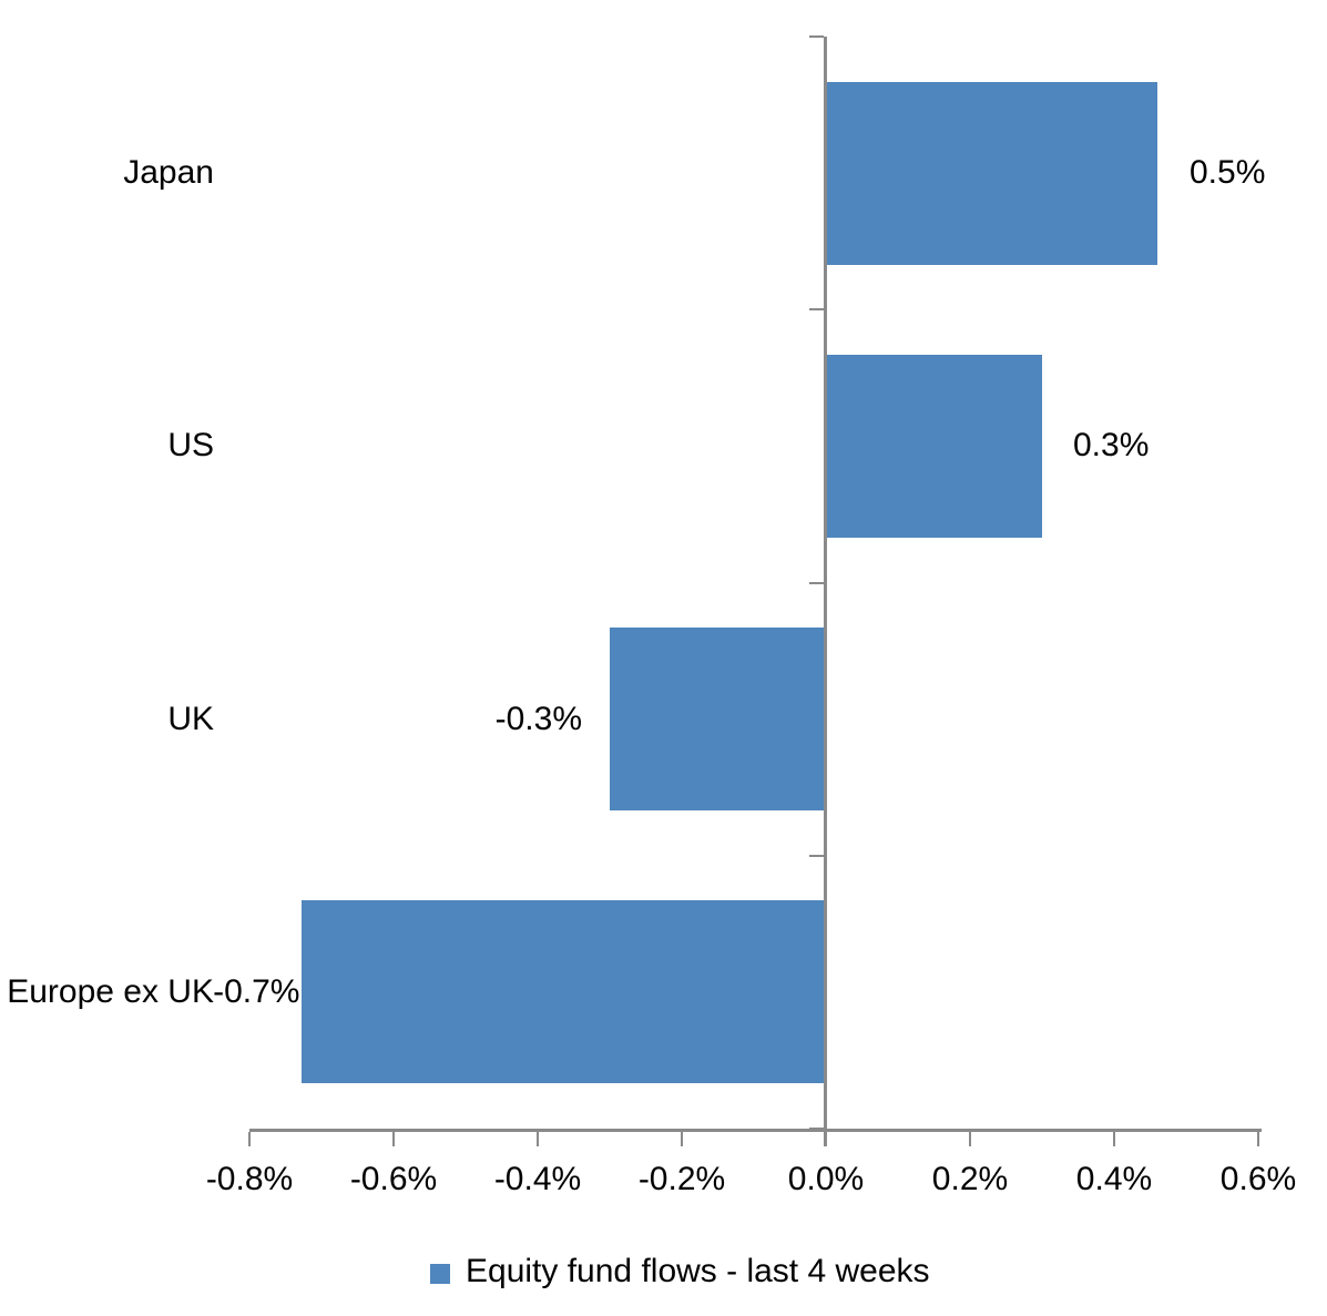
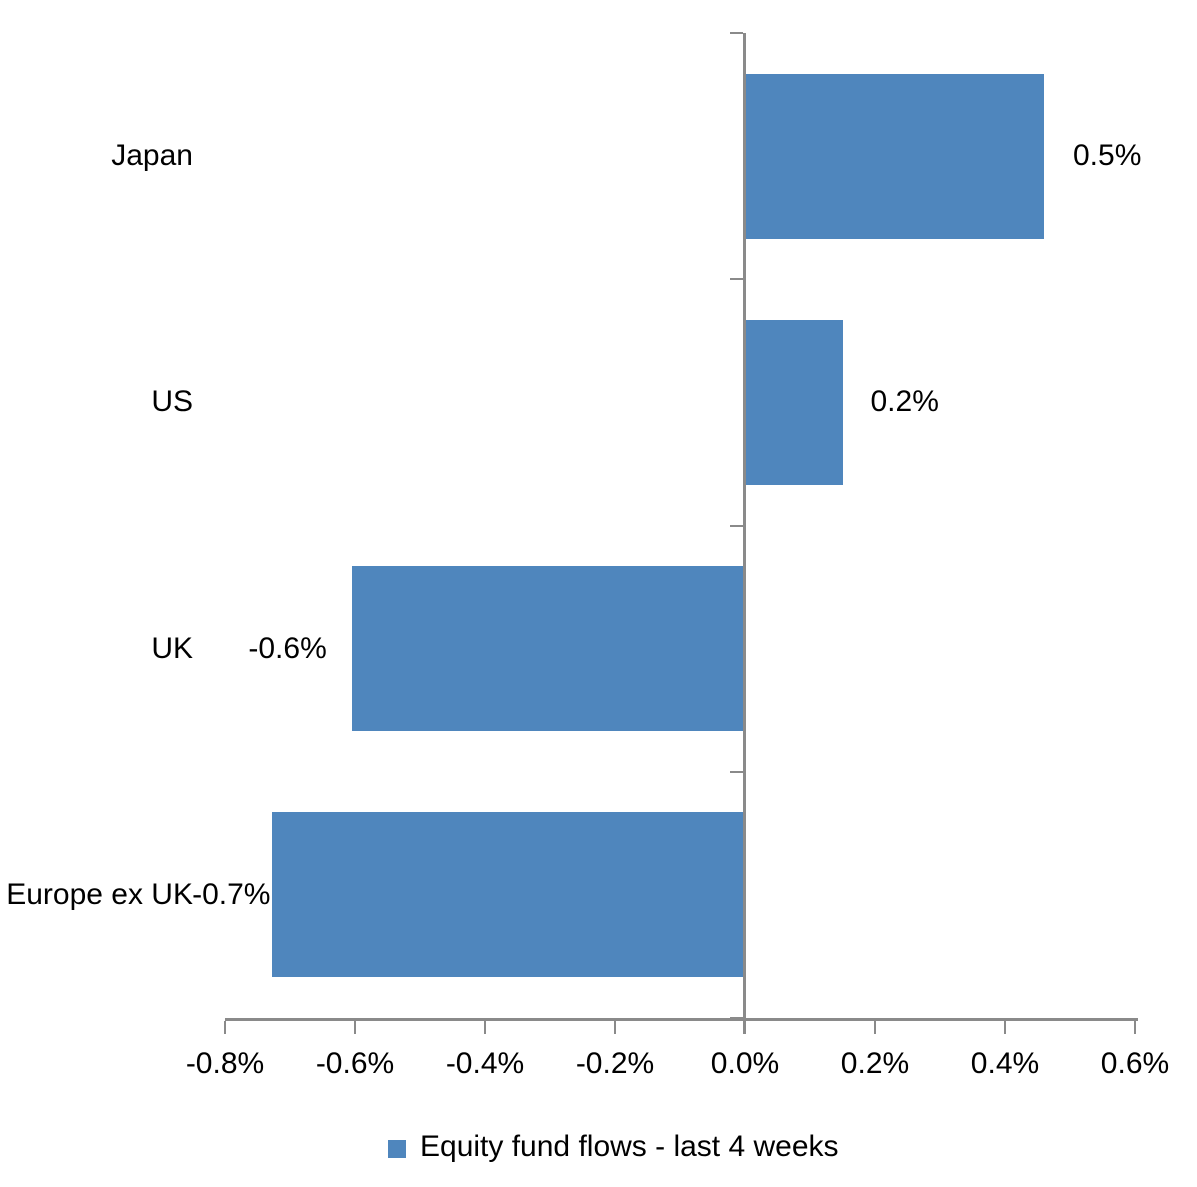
US: 0.3% -> 0.2%
UK: -0.3% -> -0.6%
